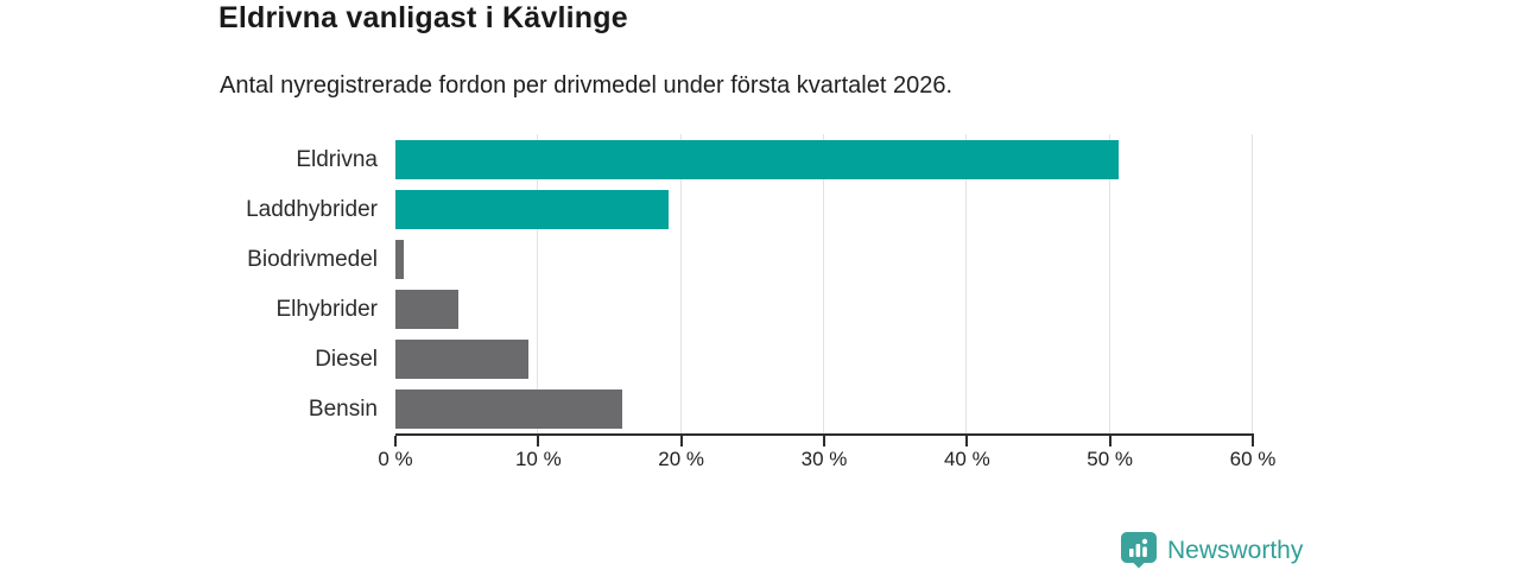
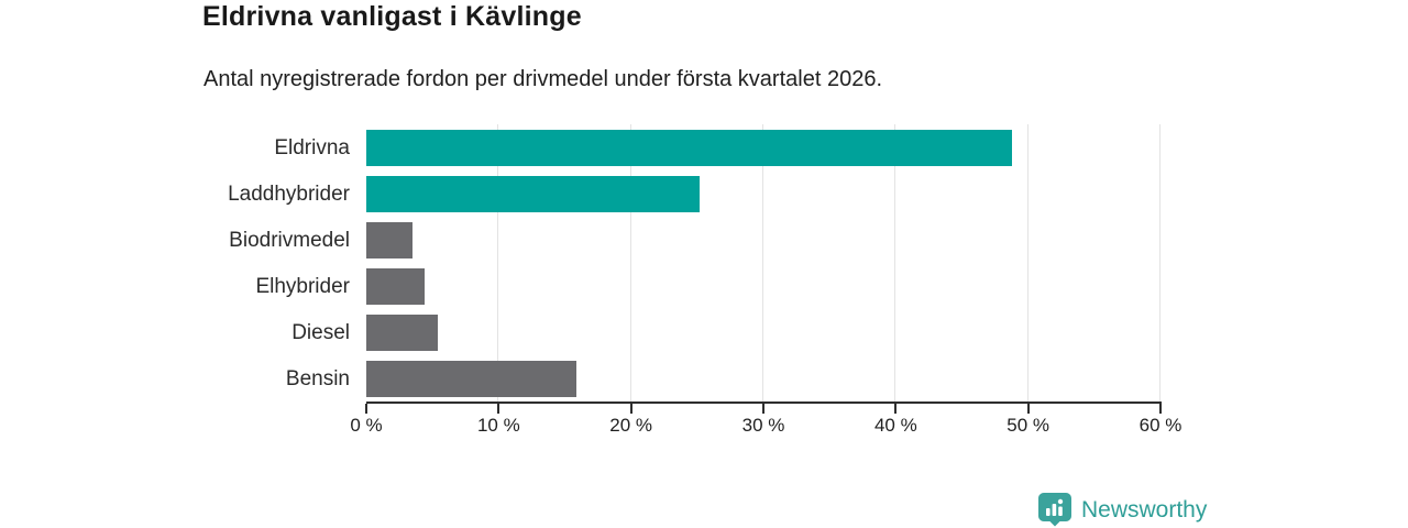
Eldrivna: 50.6% -> 48.8%
Laddhybrider: 19.1% -> 25.2%
Biodrivmedel: 0.6% -> 3.5%
Diesel: 9.3% -> 5.4%
